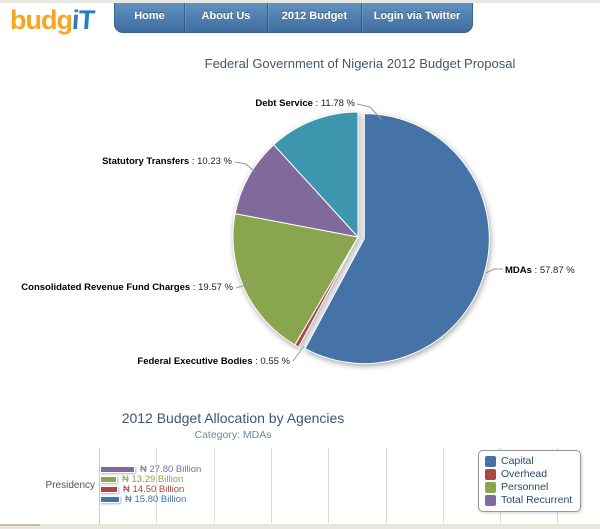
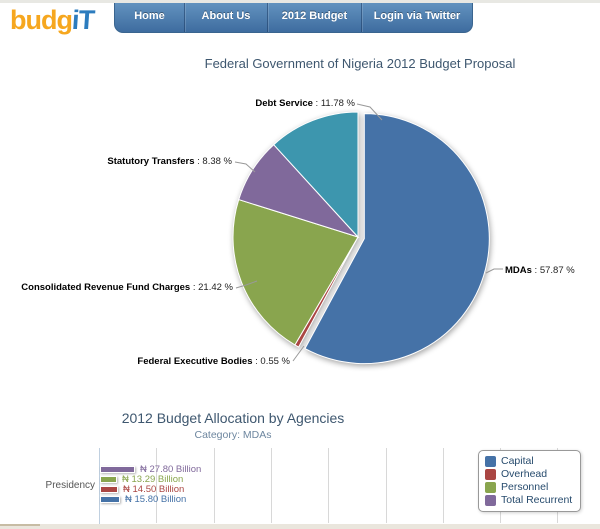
Federal Government of Nigeria 2012 Budget Proposal/Consolidated Revenue Fund Charges: 19.57 -> 21.42
Federal Government of Nigeria 2012 Budget Proposal/Statutory Transfers: 10.23 -> 8.38
